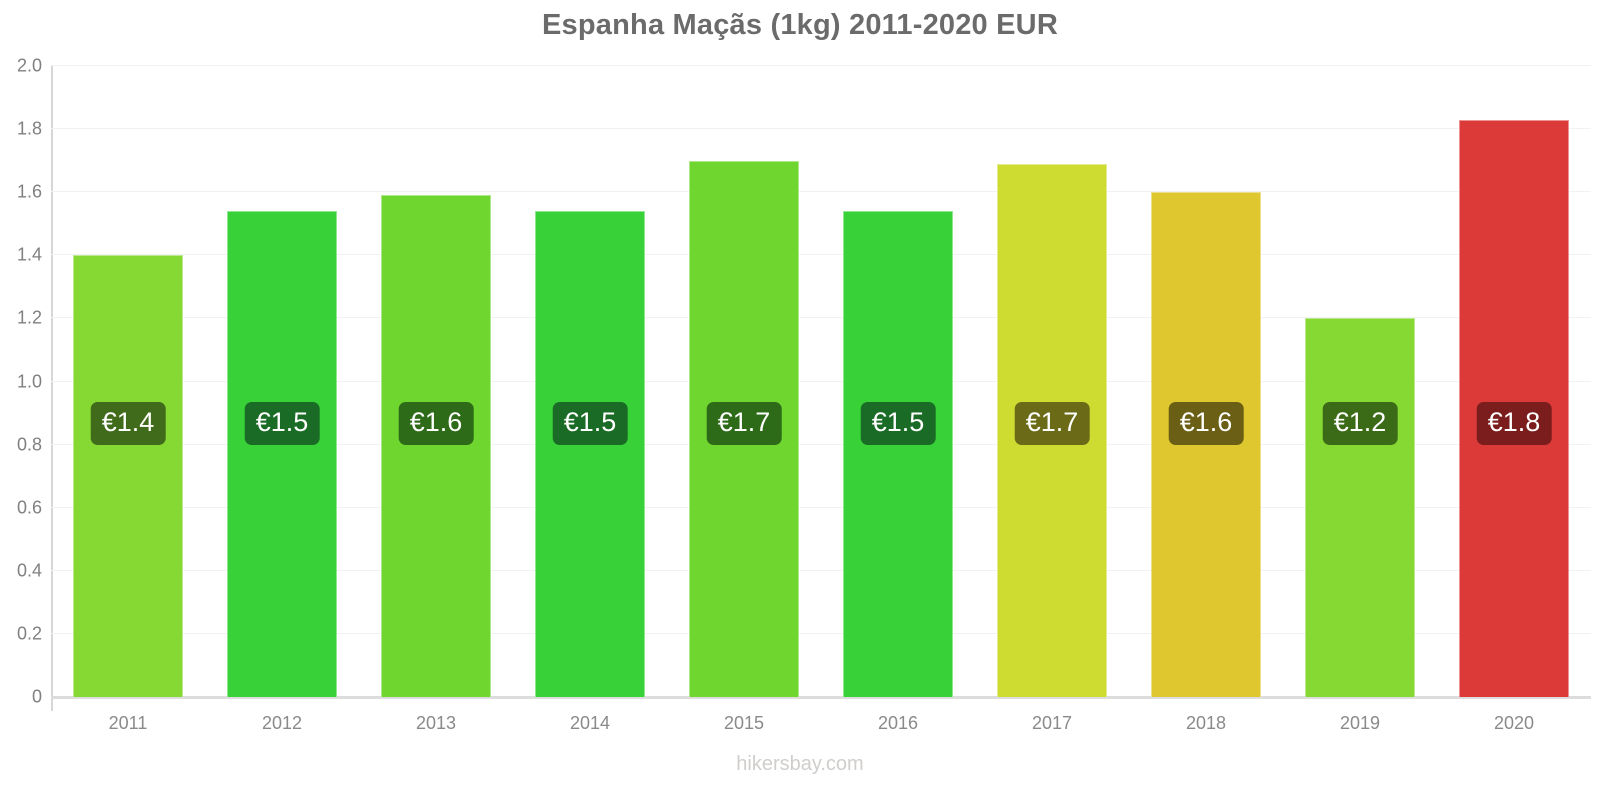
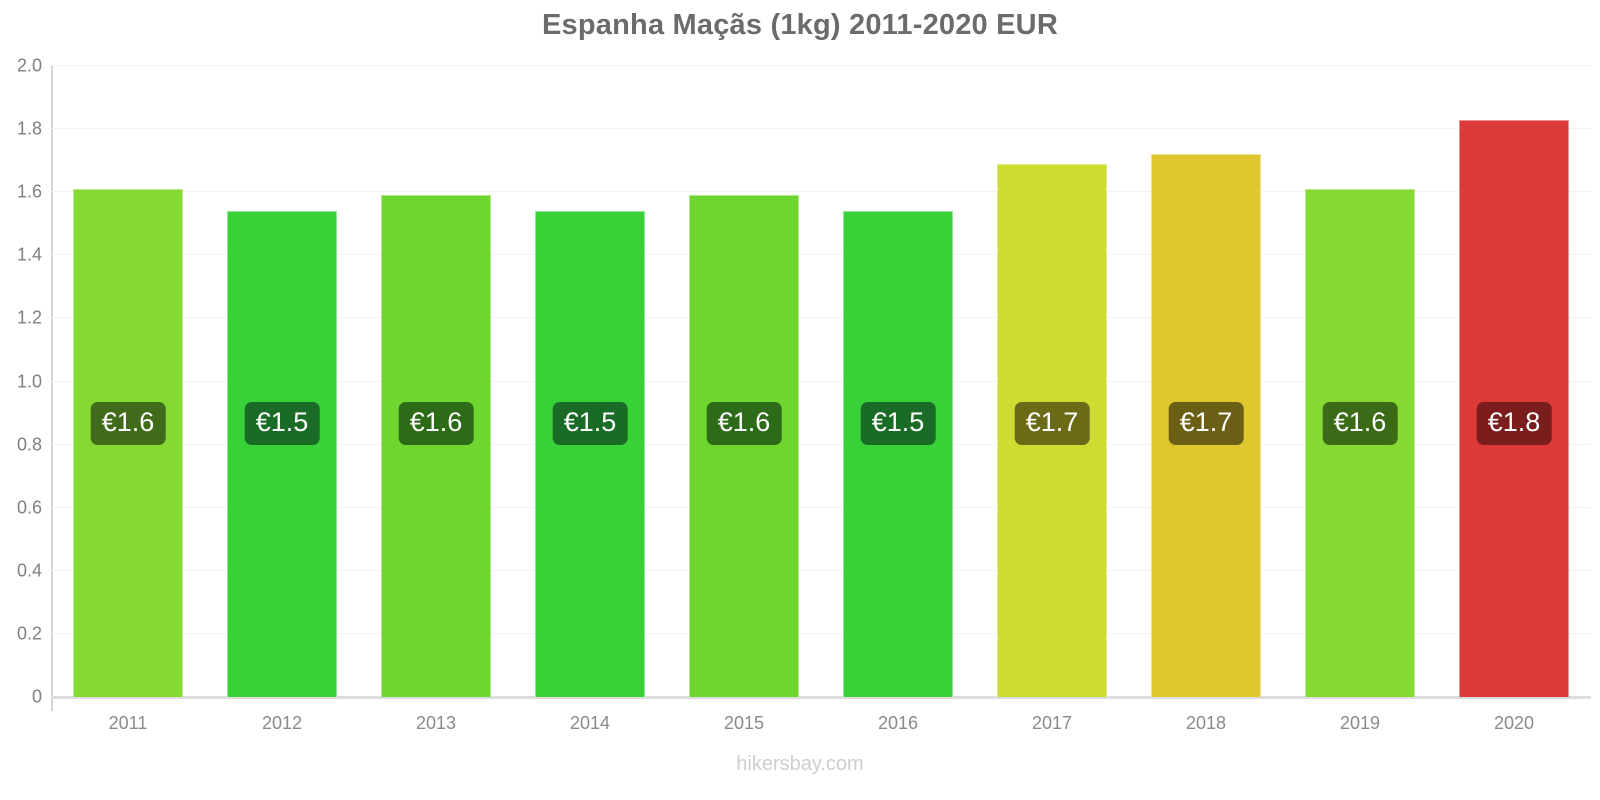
2011: €1.4 -> €1.6
2015: €1.7 -> €1.6
2018: €1.6 -> €1.7
2019: €1.2 -> €1.6
